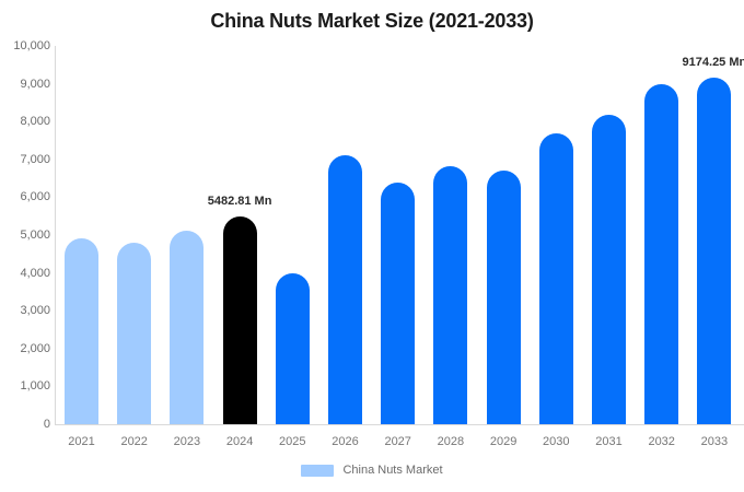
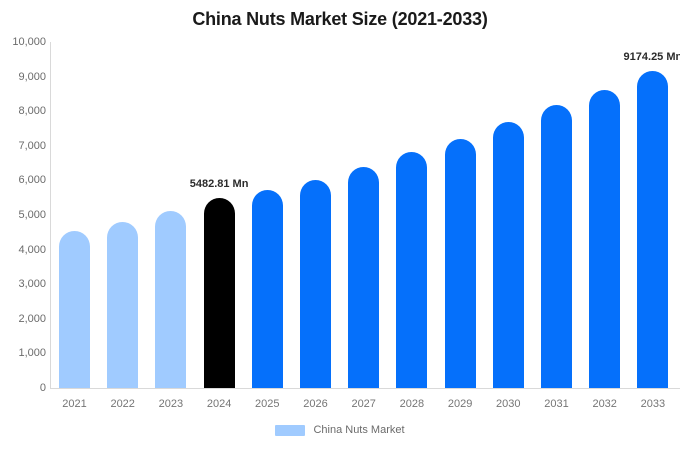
2021: 4900 -> 4500
2025: 4000 -> 5700
2026: 7100 -> 6000
2029: 6700 -> 7200
2032: 9000 -> 8600
